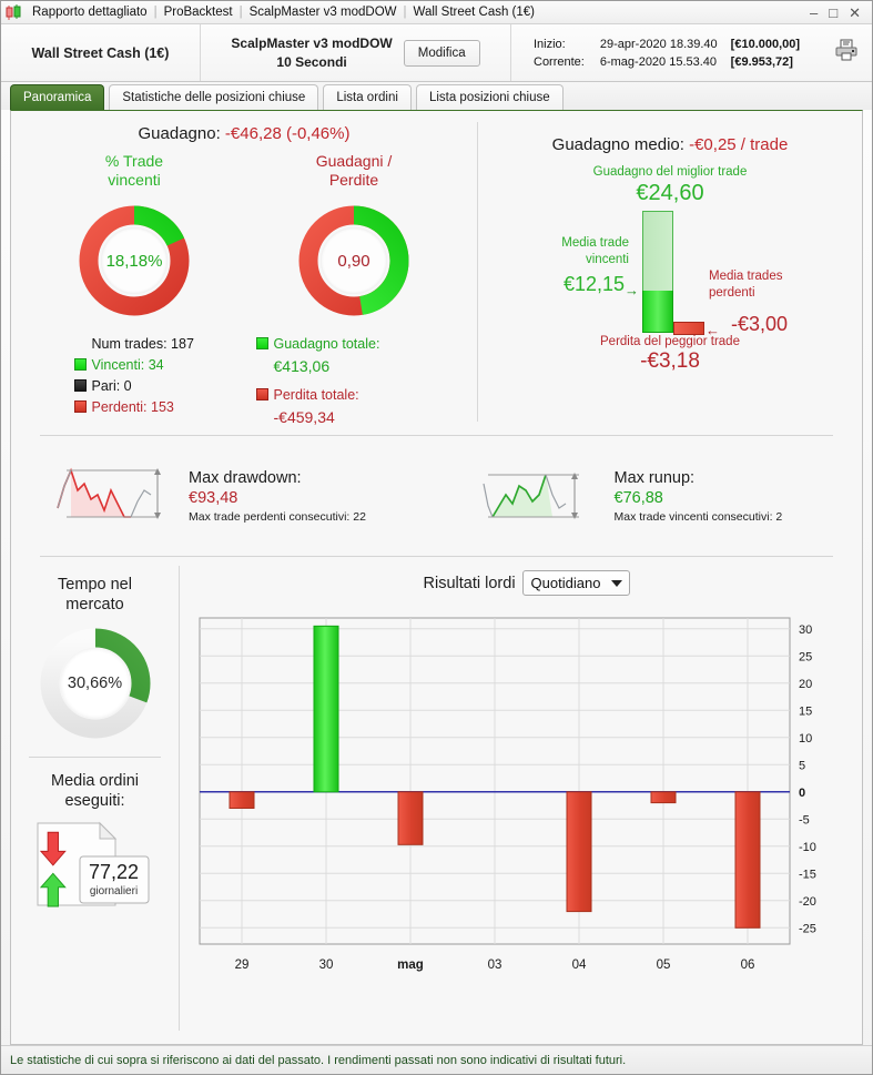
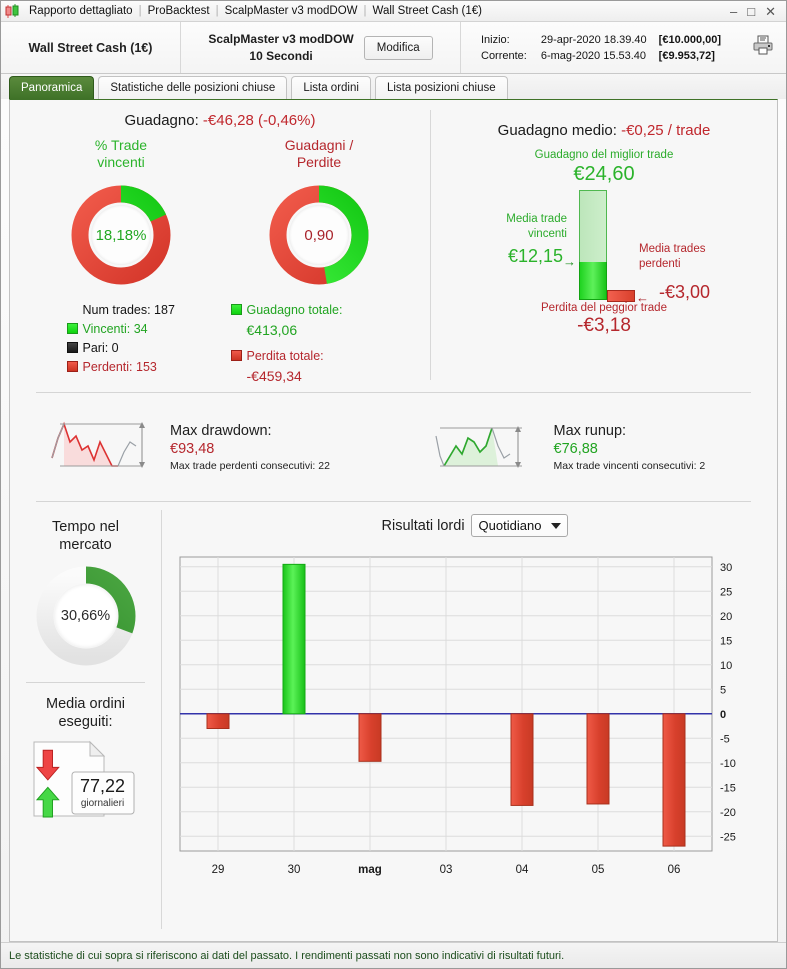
04: -22 -> -19
05: -2 -> -18
06: -25 -> -27
